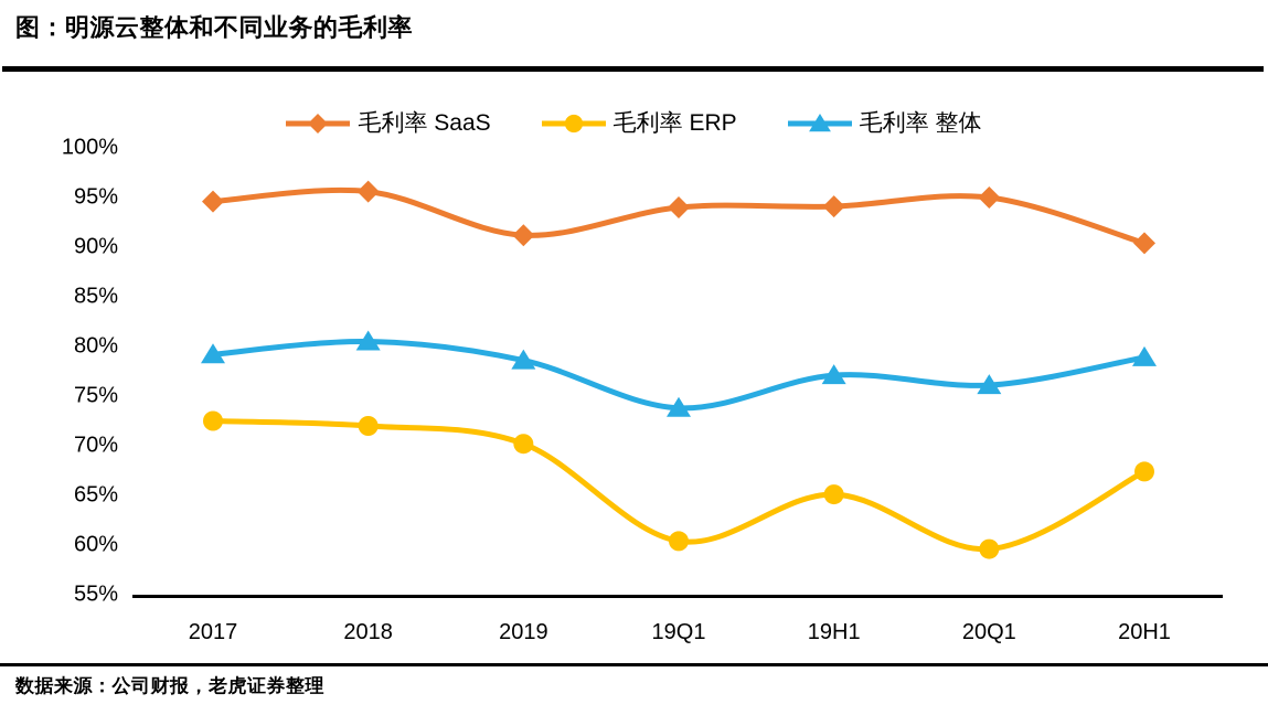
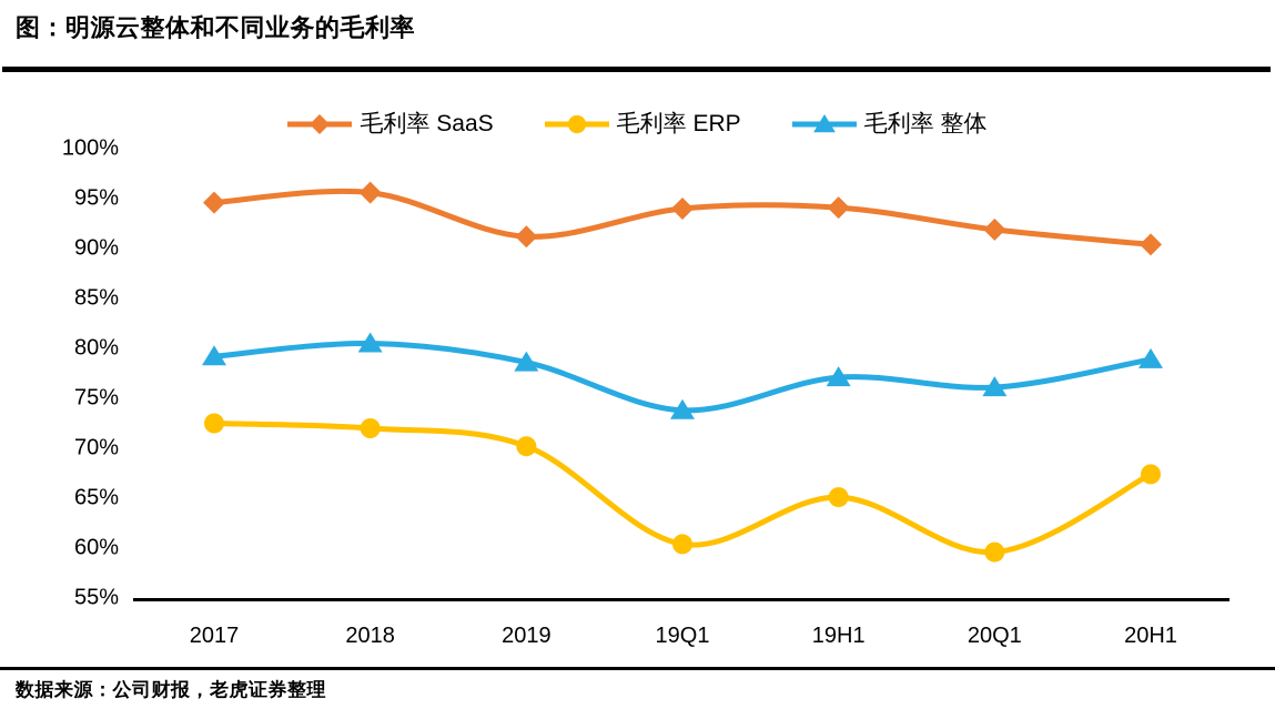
毛利率 SaaS/20Q1: 95% -> 92%
